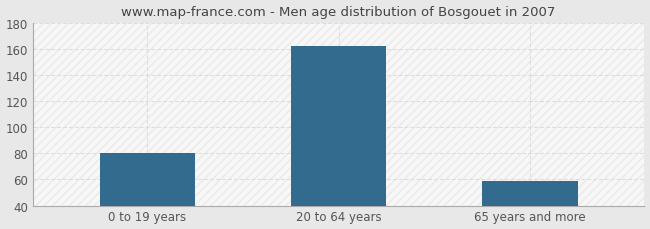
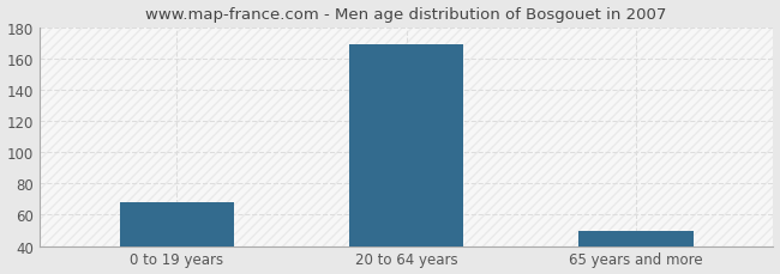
0 to 19 years: 80 -> 68
20 to 64 years: 162 -> 169
65 years and more: 59 -> 50
